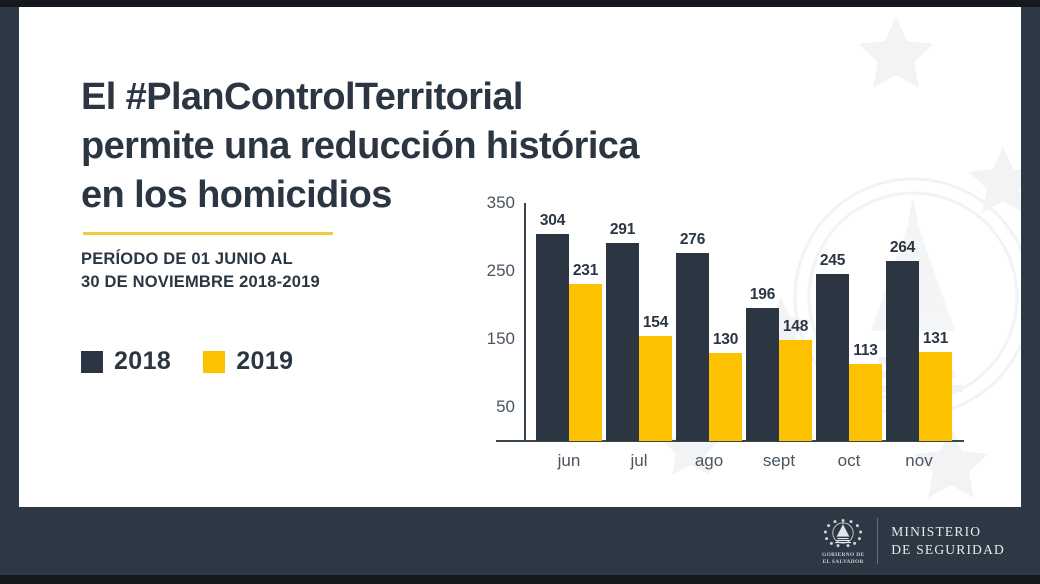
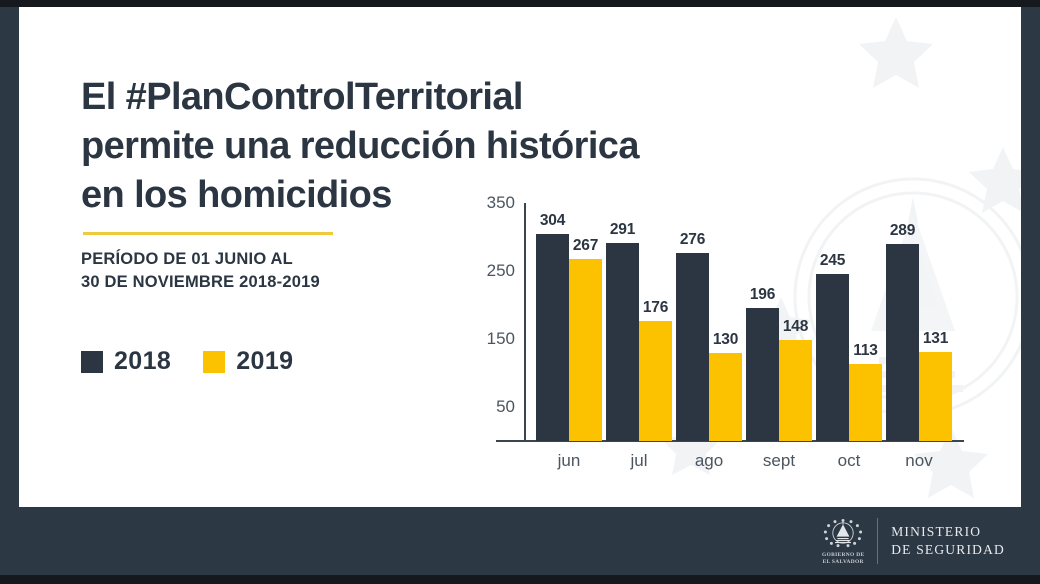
2019/jun: 231 -> 267
2019/jul: 154 -> 176
2018/nov: 264 -> 289
